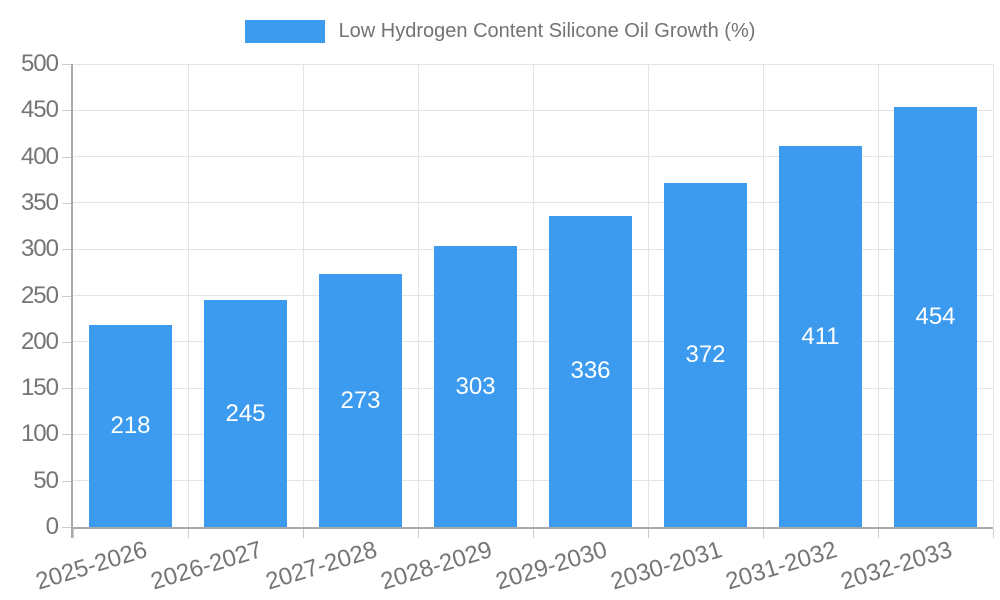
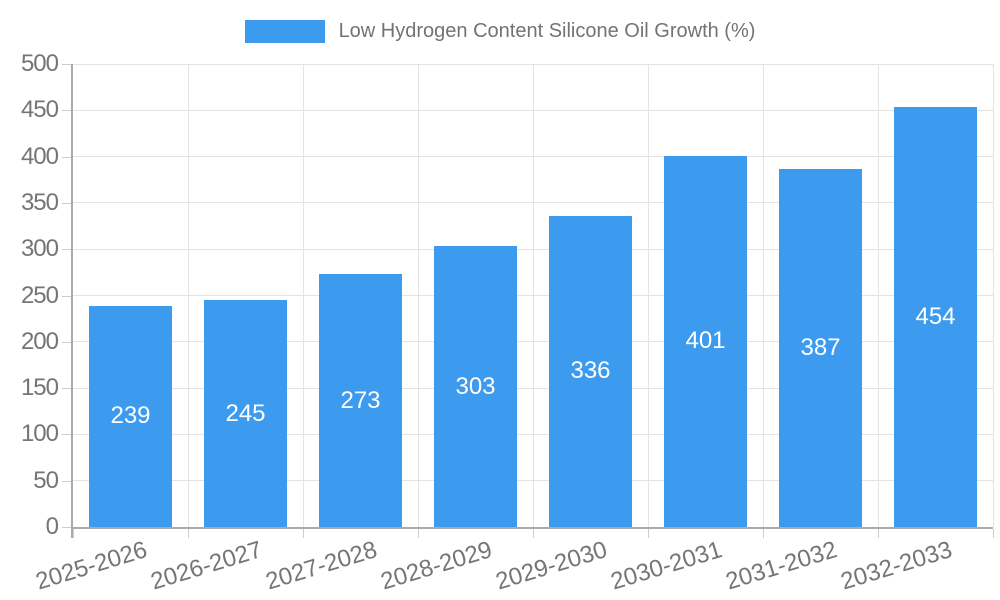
2025-2026: 218 -> 239
2030-2031: 372 -> 401
2031-2032: 411 -> 387
